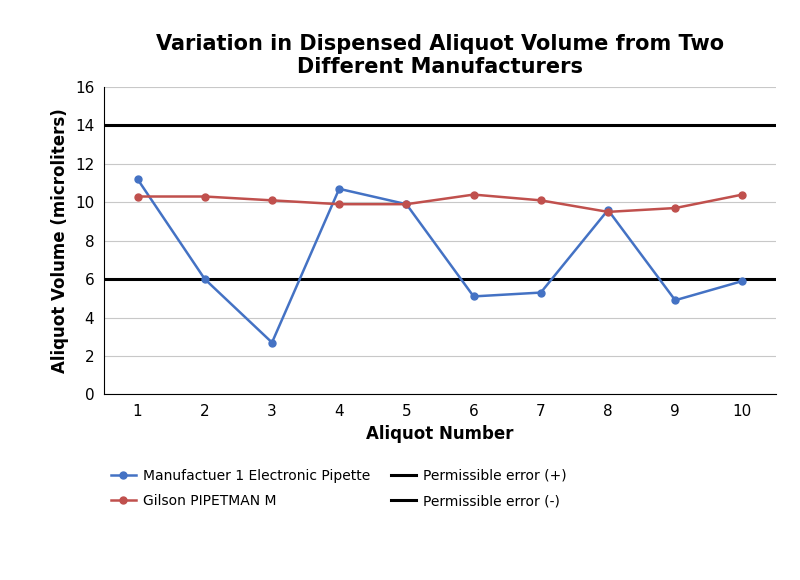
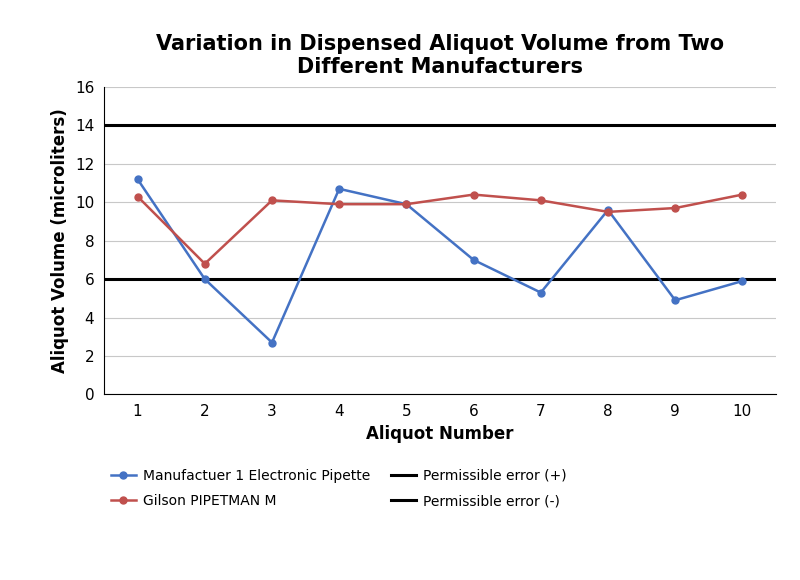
Gilson PIPETMAN M/2: 10.3 -> 6.8
Manufactuer 1 Electronic Pipette/6: 5.1 -> 7.0
